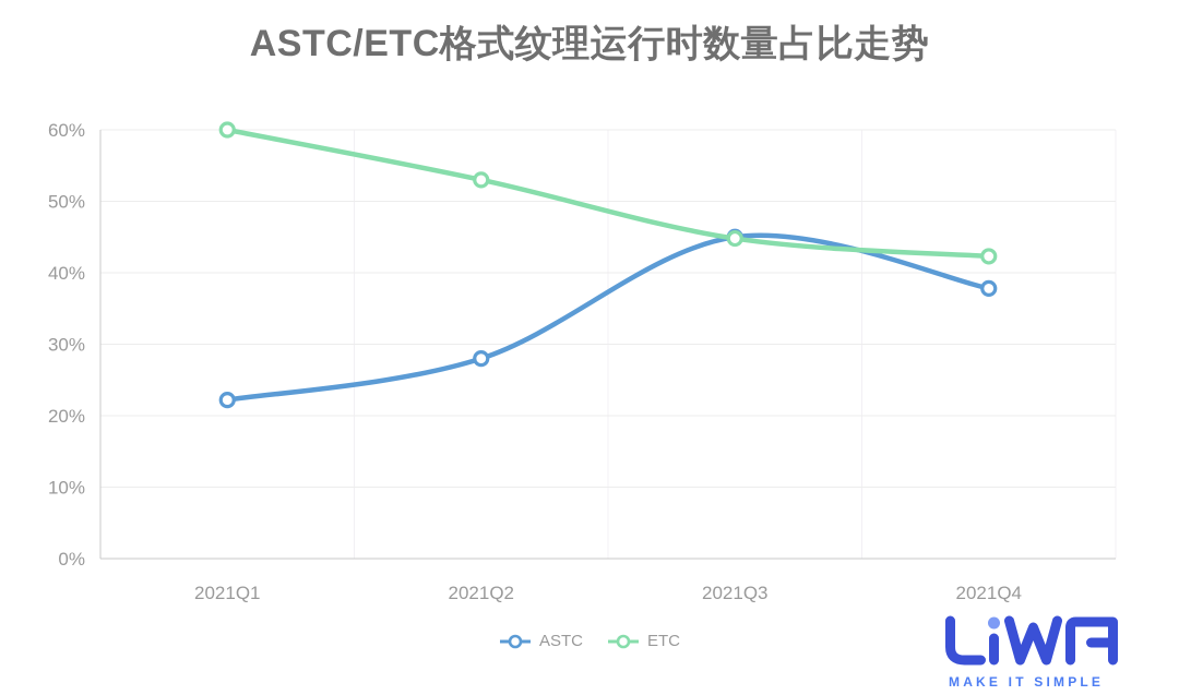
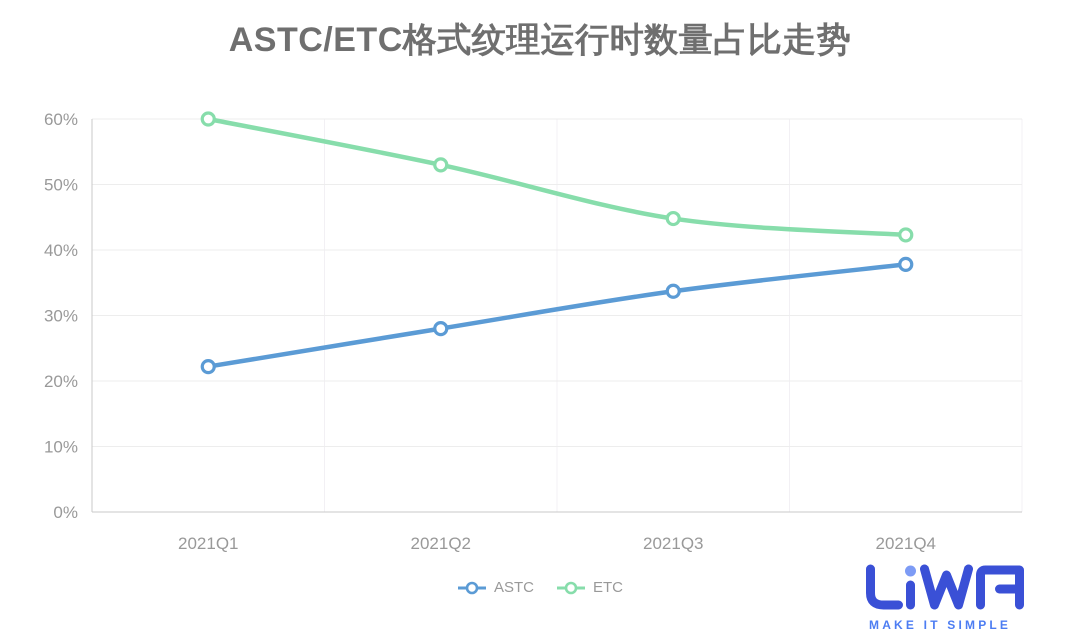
ASTC/2021Q3: 45% -> 34%
